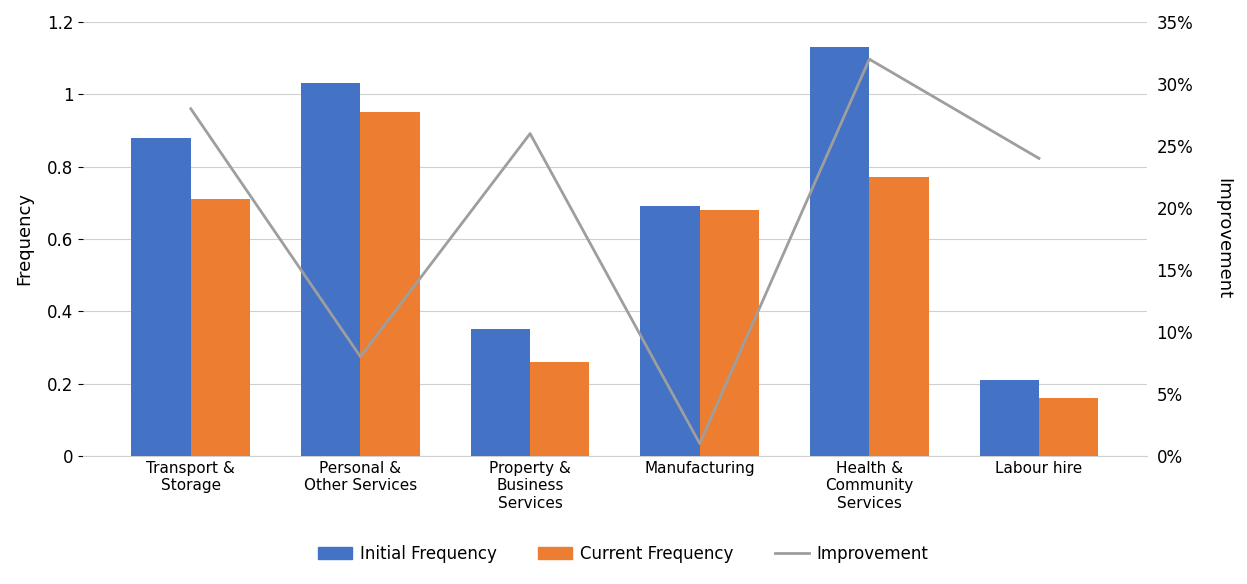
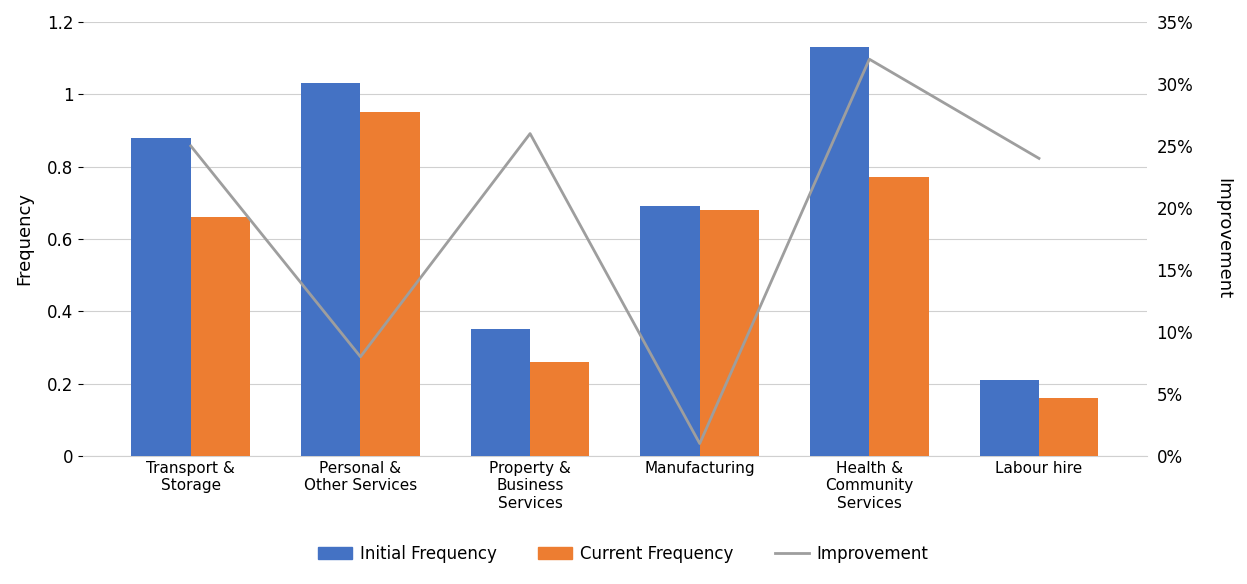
Improvement/Transport & Storage: 28% -> 25%
Current Frequency/Transport & Storage: 0.71 -> 0.66
